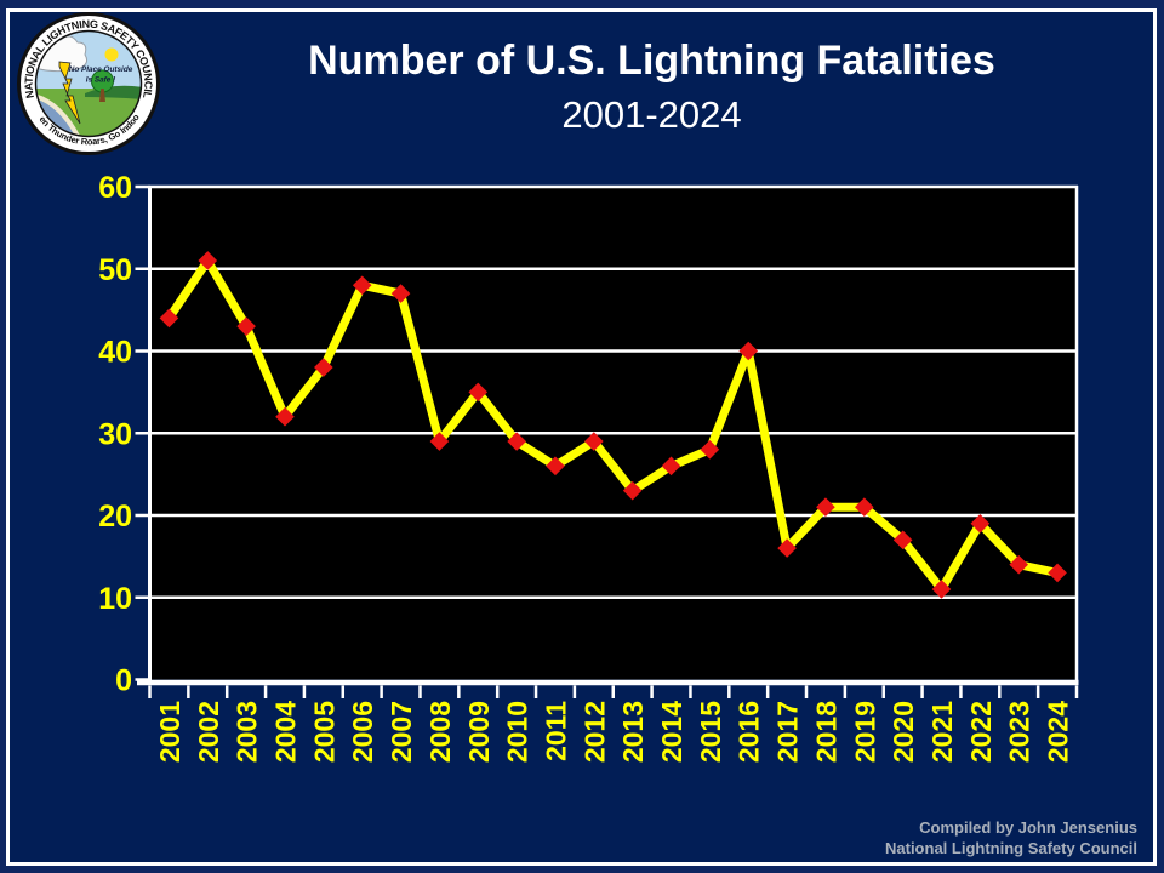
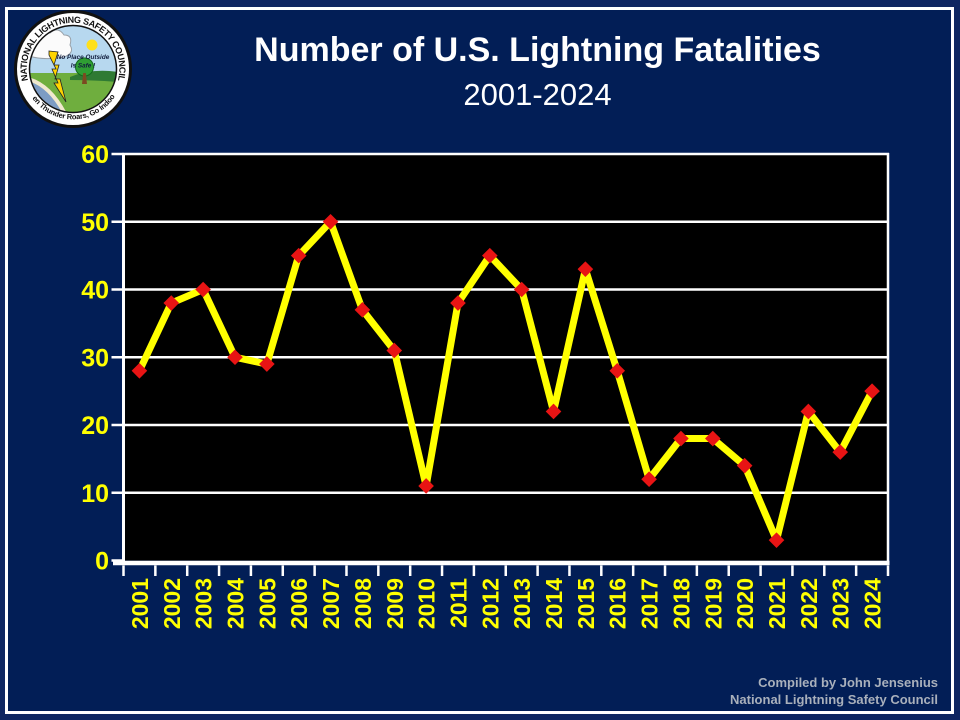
2001: 44 -> 28
2002: 51 -> 38
2003: 43 -> 40
2004: 32 -> 30
2005: 38 -> 29
2006: 48 -> 45
2007: 47 -> 50
2008: 29 -> 37
2009: 35 -> 31
2010: 29 -> 11
2011: 26 -> 38
2012: 29 -> 45
2013: 23 -> 40
2014: 26 -> 22
2015: 28 -> 43
2016: 40 -> 28
2017: 16 -> 12
2018: 21 -> 18
2019: 21 -> 18
2020: 17 -> 14
2021: 11 -> 3
2022: 19 -> 22
2023: 14 -> 16
2024: 13 -> 25
